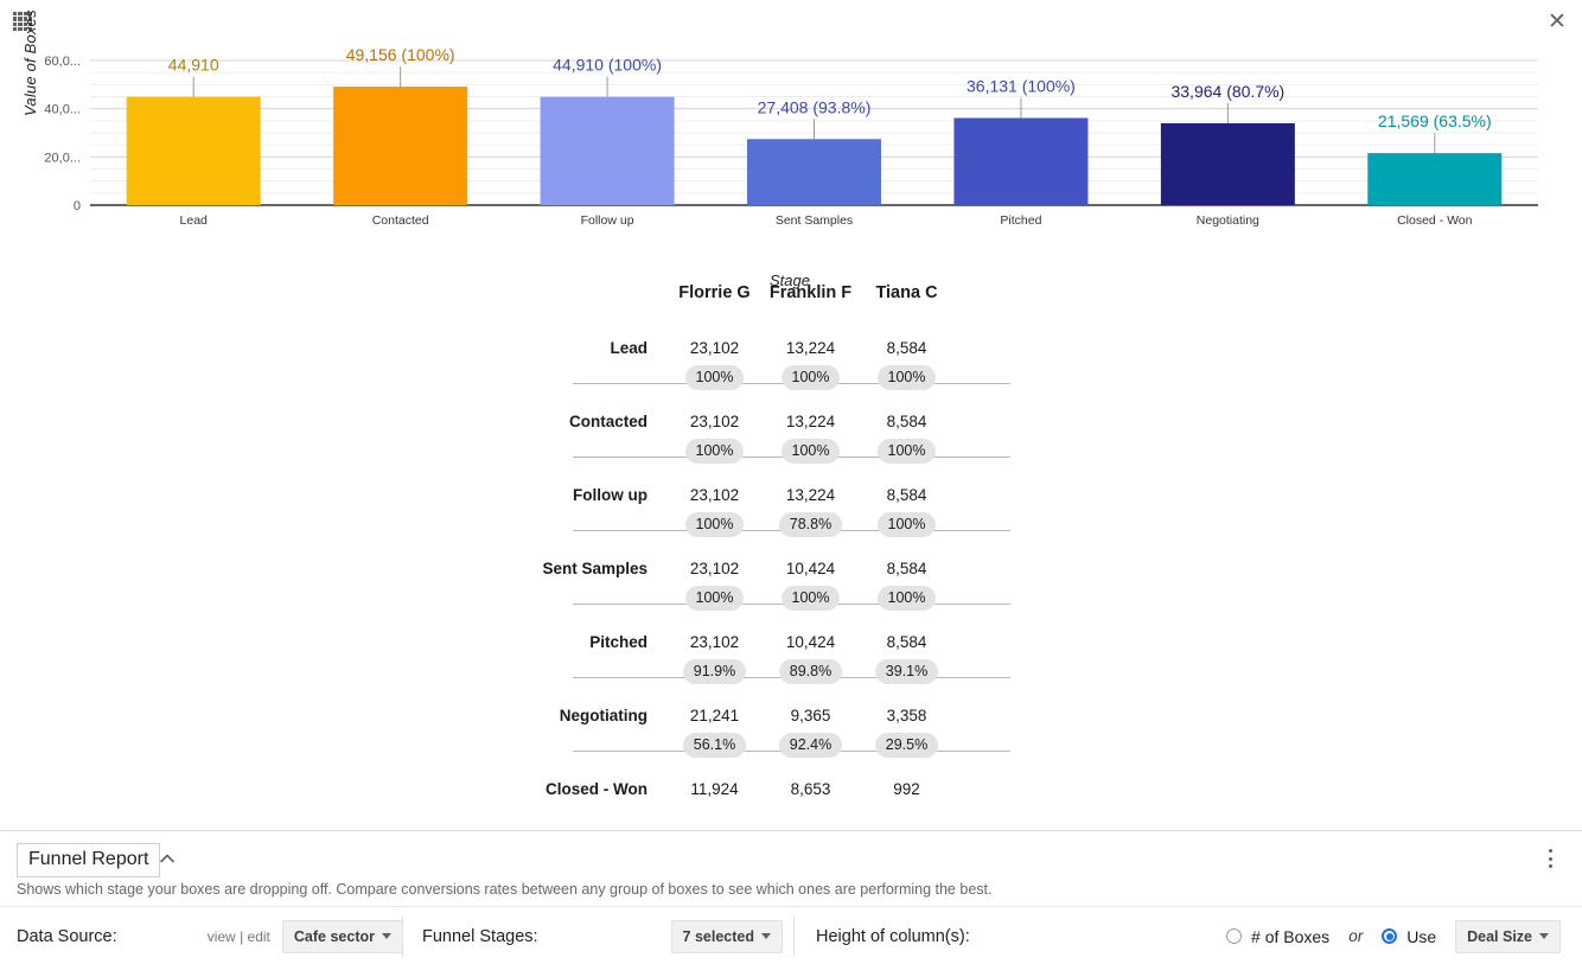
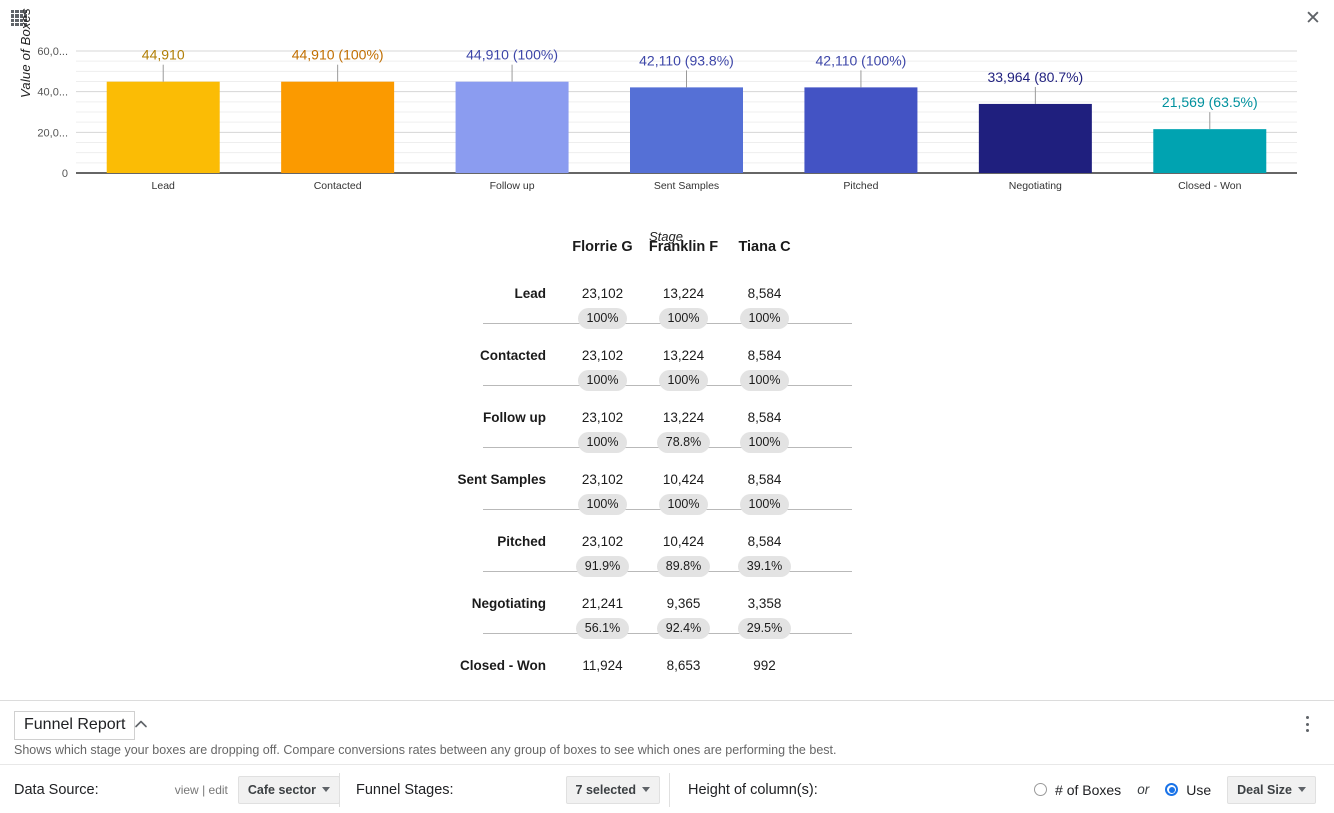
Contacted: 49,156 -> 44,910
Sent Samples: 27,408 -> 42,110
Pitched: 36,131 -> 42,110
